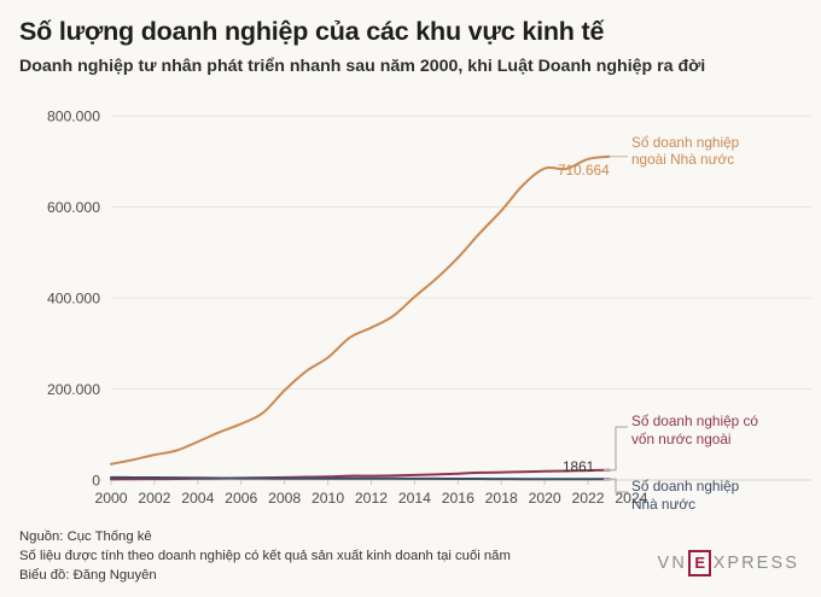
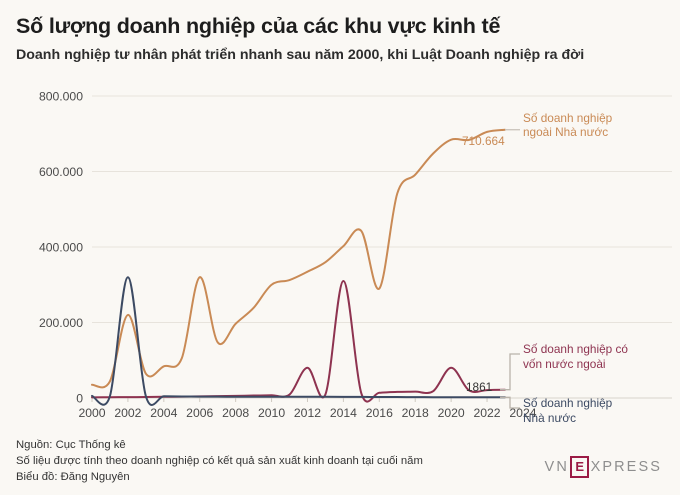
Số doanh nghiệp ngoài Nhà nước/2002: 60000 -> 220000
Số doanh nghiệp Nhà nước/2002: 10000 -> 320000
Số doanh nghiệp ngoài Nhà nước/2006: 120000 -> 320000
Số doanh nghiệp ngoài Nhà nước/2010: 270000 -> 300000
Số doanh nghiệp có vốn nước ngoài/2012: 10000 -> 80000
Số doanh nghiệp có vốn nước ngoài/2014: 10000 -> 310000
Số doanh nghiệp ngoài Nhà nước/2016: 490000 -> 290000
Số doanh nghiệp có vốn nước ngoài/2020: 20000 -> 80000
